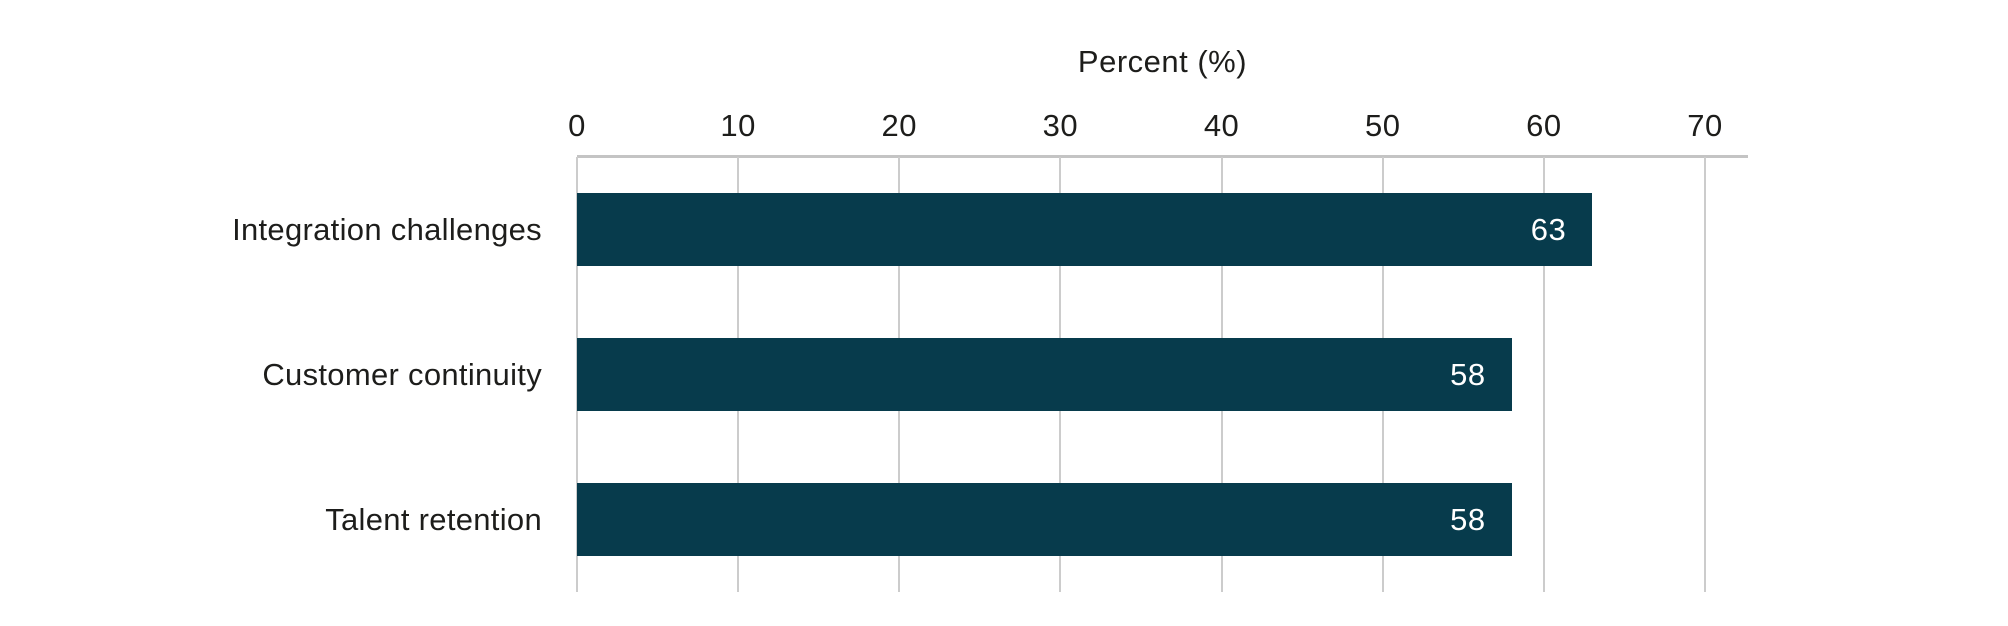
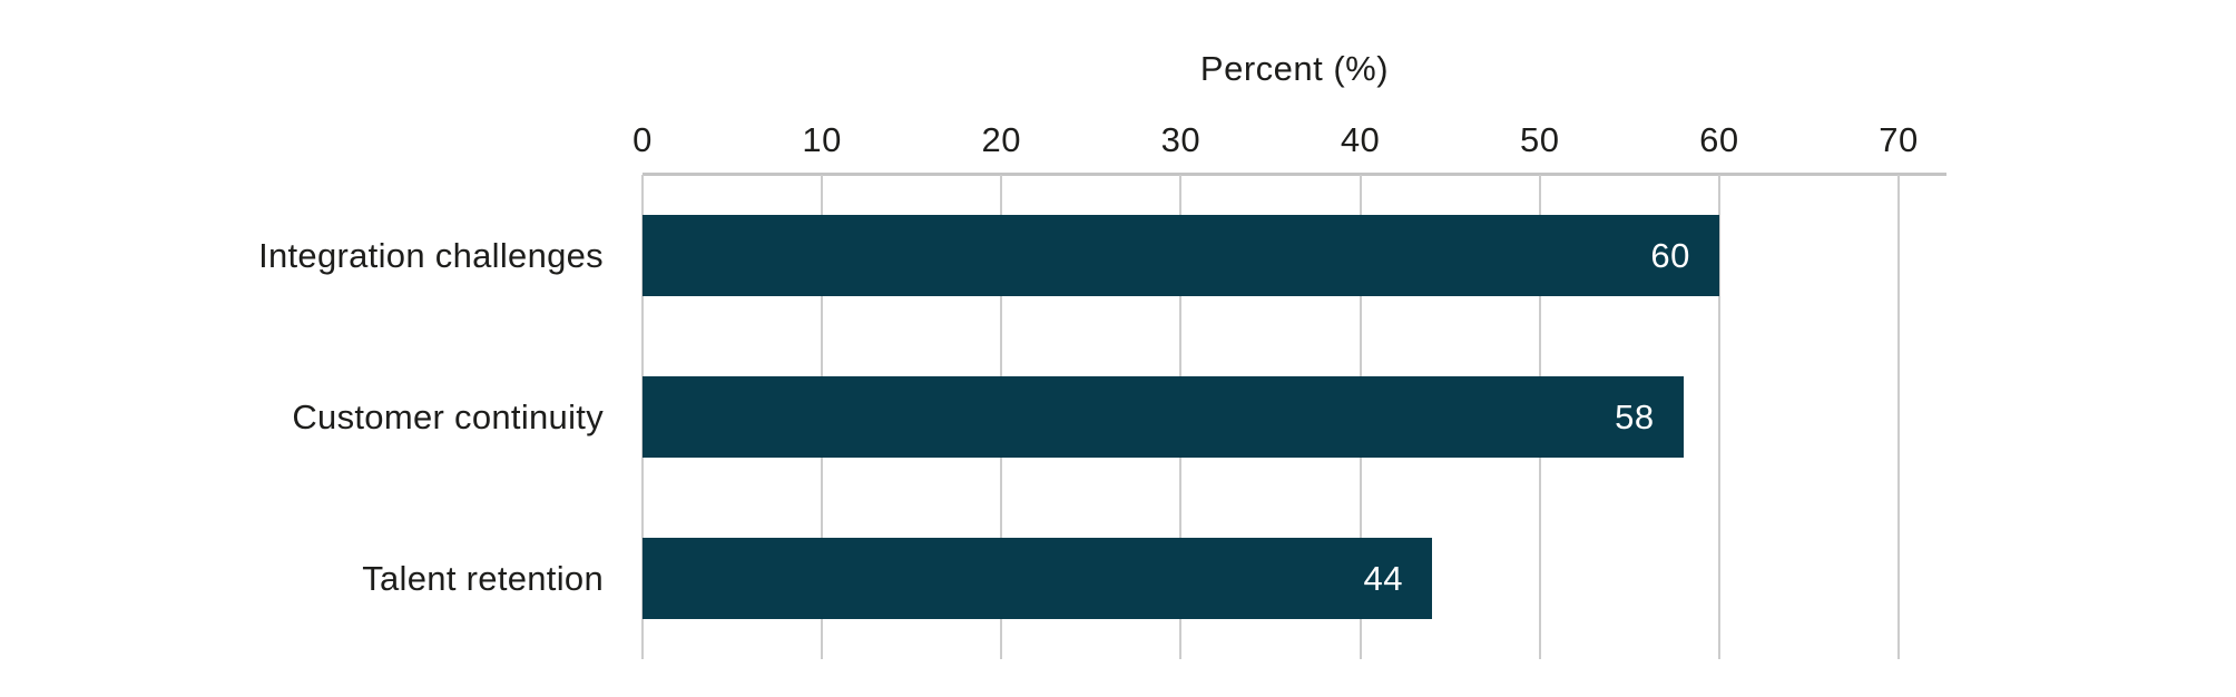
Integration challenges: 63 -> 60
Talent retention: 58 -> 44
